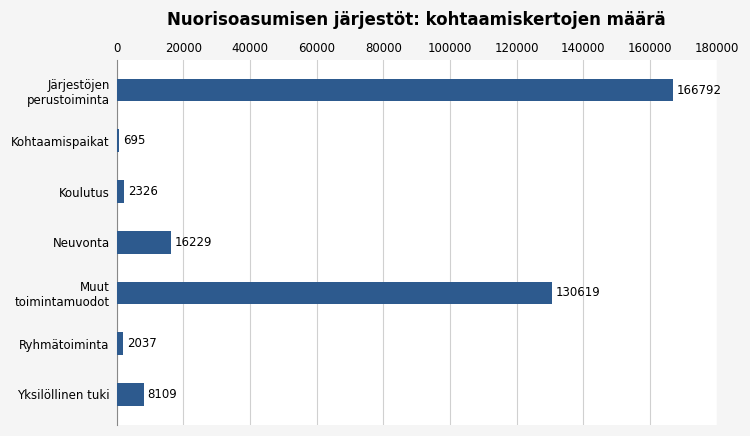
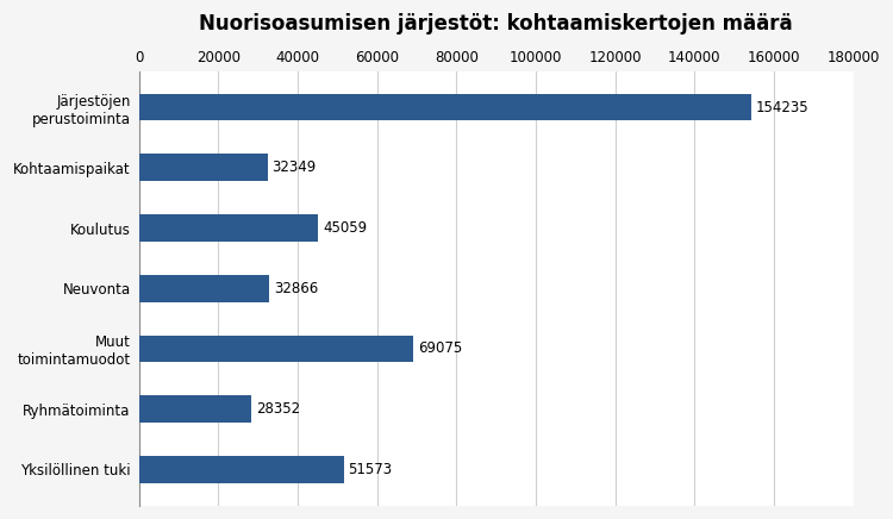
Järjestöjen perustoiminta: 166792 -> 154235
Kohtaamispaikat: 695 -> 32349
Koulutus: 2326 -> 45059
Neuvonta: 16229 -> 32866
Muut toimintamuodot: 130619 -> 69075
Ryhmätoiminta: 2037 -> 28352
Yksilöllinen tuki: 8109 -> 51573
